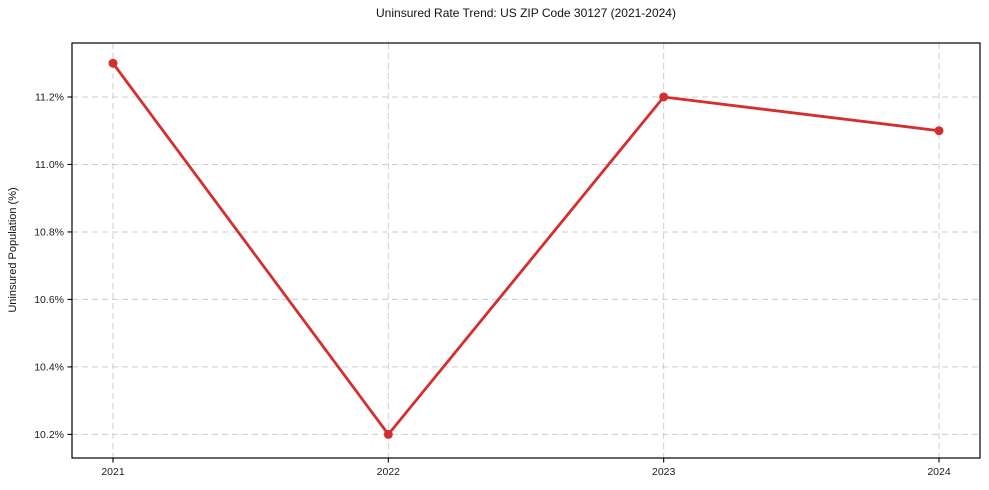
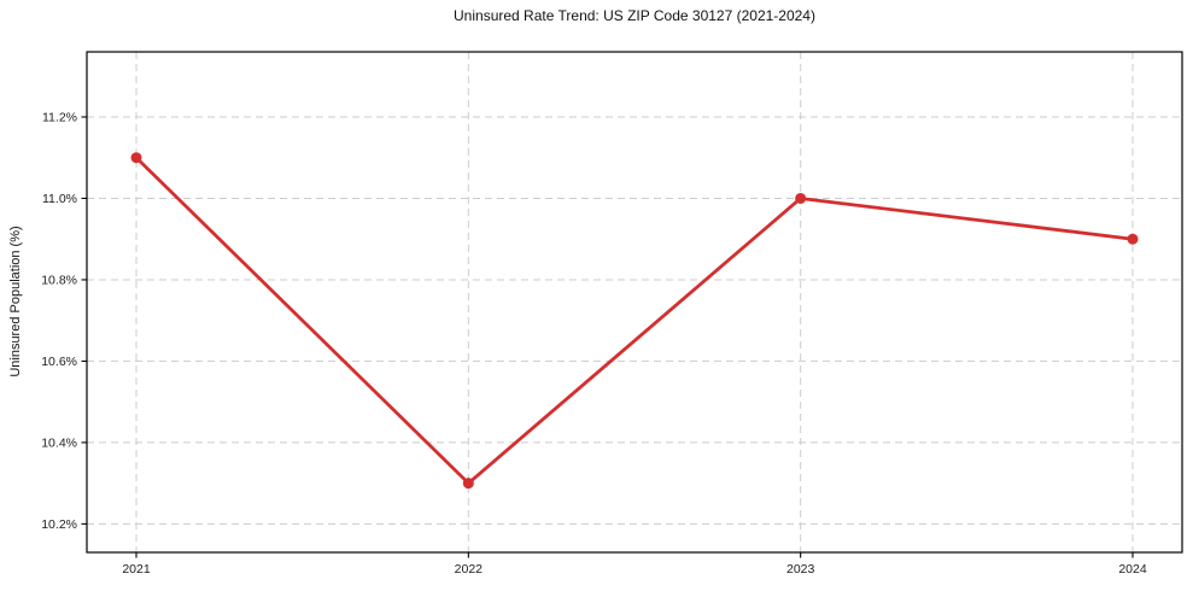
2021: 11.3% -> 11.1%
2022: 10.2% -> 10.3%
2023: 11.2% -> 11.0%
2024: 11.1% -> 10.9%
